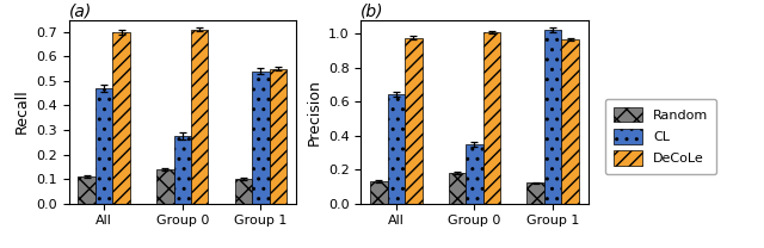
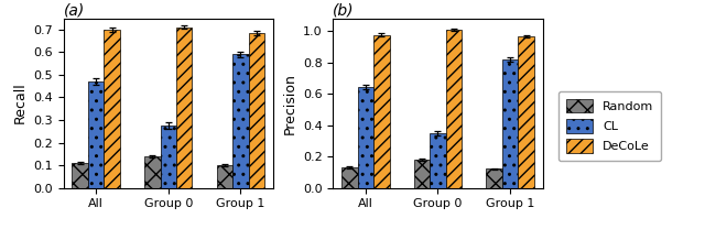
(a)/CL/Group 1: 0.540 -> 0.590
(a)/DeCoLe/Group 1: 0.550 -> 0.685
(b)/CL/Group 1: 1.02 -> 0.82
